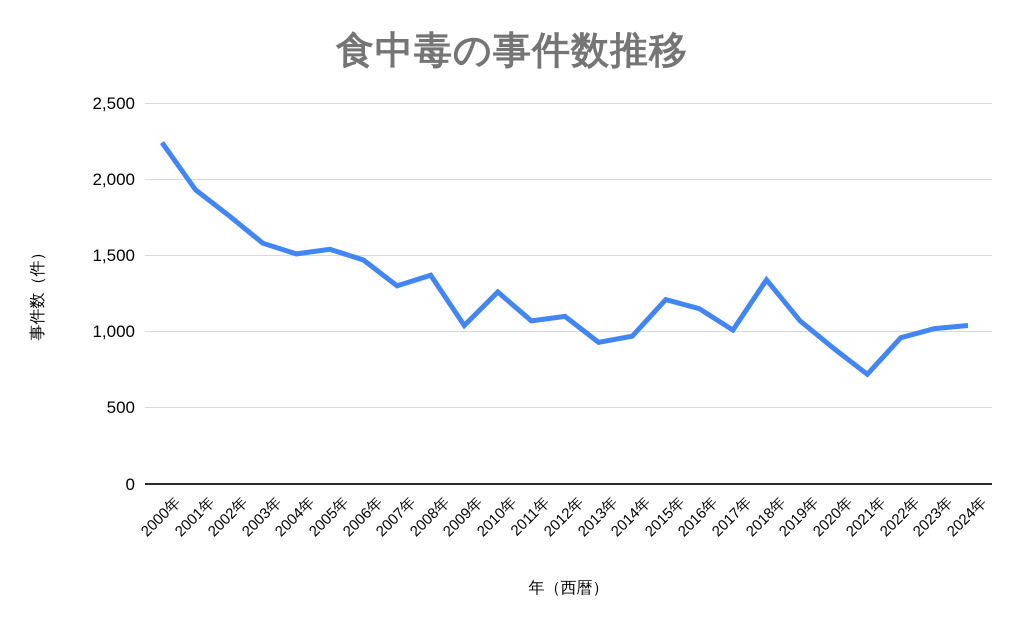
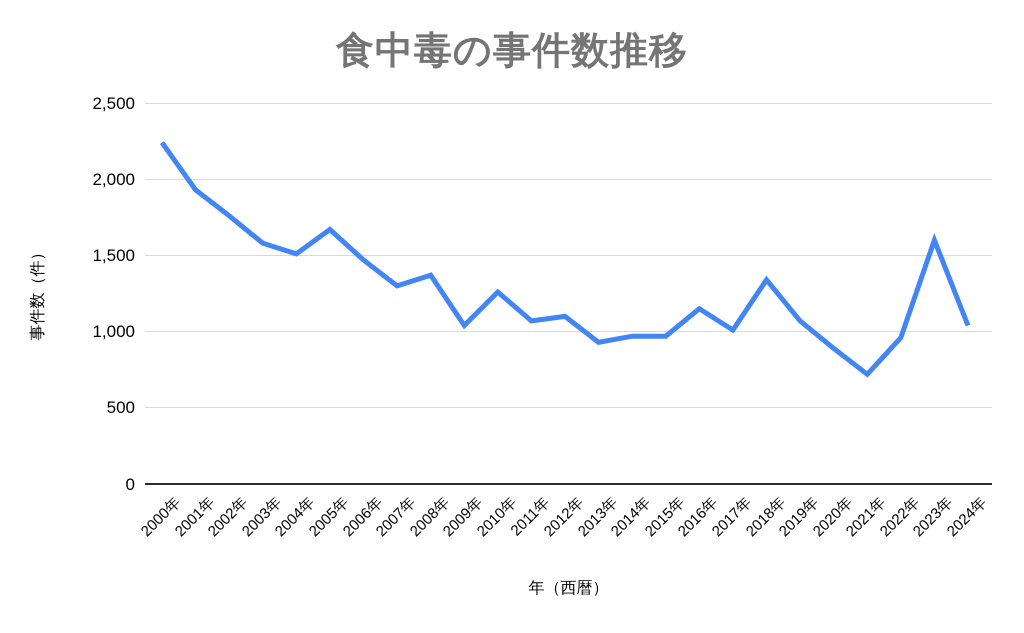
2005年: 1540 -> 1670
2015年: 1210 -> 970
2023年: 1020 -> 1600
